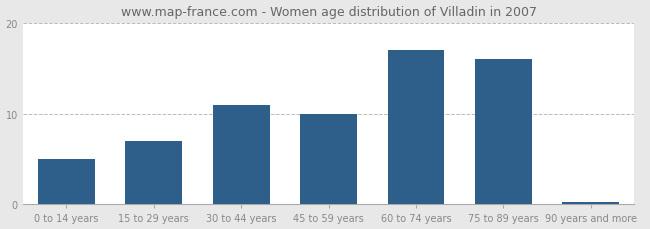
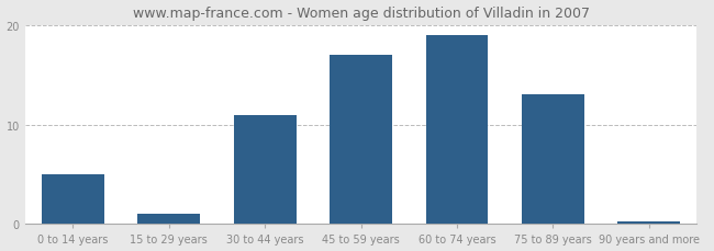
15 to 29 years: 7.0 -> 1.0
45 to 59 years: 10.0 -> 17.0
60 to 74 years: 17.0 -> 19.0
75 to 89 years: 16.0 -> 13.0
